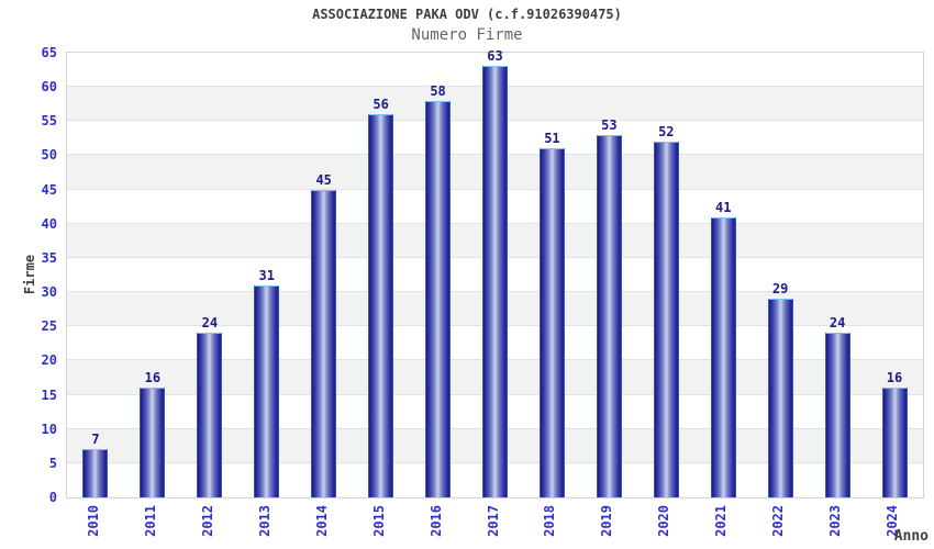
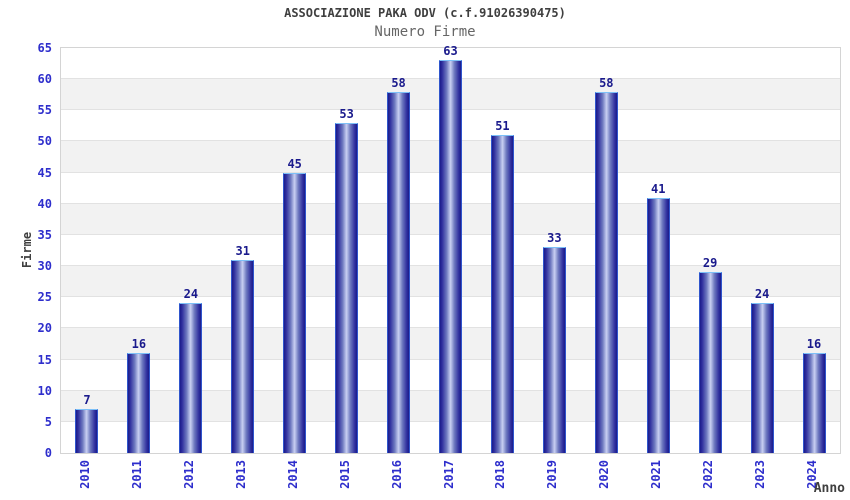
2015: 56 -> 53
2019: 53 -> 33
2020: 52 -> 58
